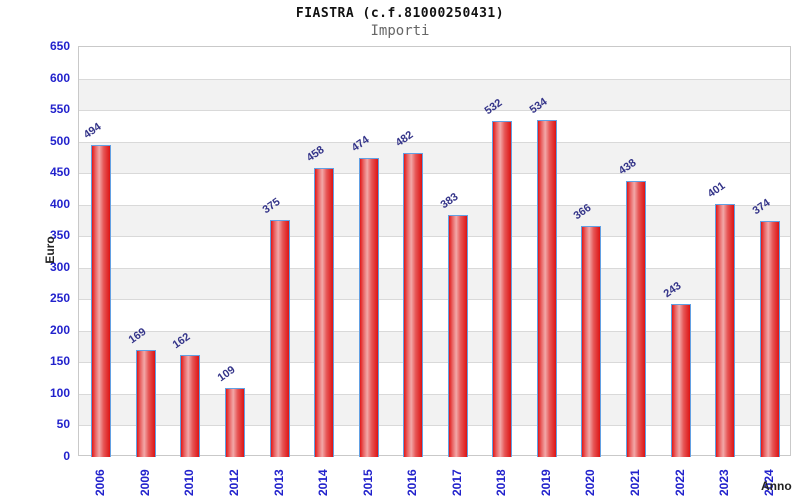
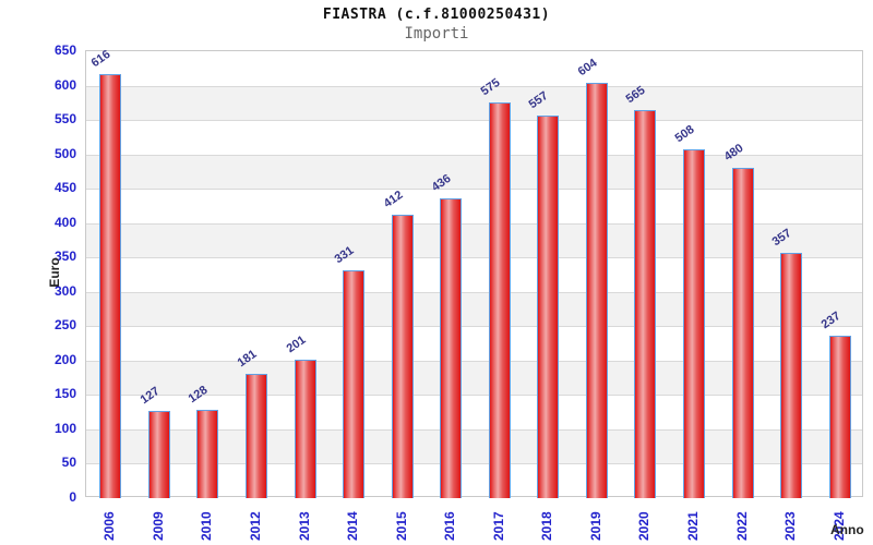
2006: 494 -> 616
2009: 169 -> 127
2010: 162 -> 128
2012: 109 -> 181
2013: 375 -> 201
2014: 458 -> 331
2015: 474 -> 412
2016: 482 -> 436
2017: 383 -> 575
2018: 532 -> 557
2019: 534 -> 604
2020: 366 -> 565
2021: 438 -> 508
2022: 243 -> 480
2023: 401 -> 357
2024: 374 -> 237
